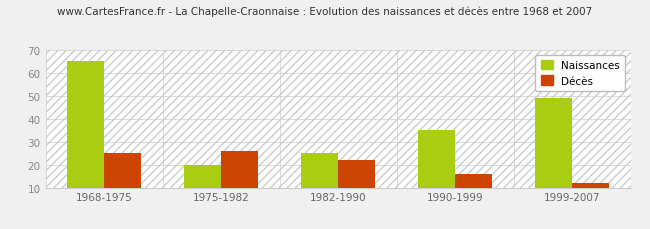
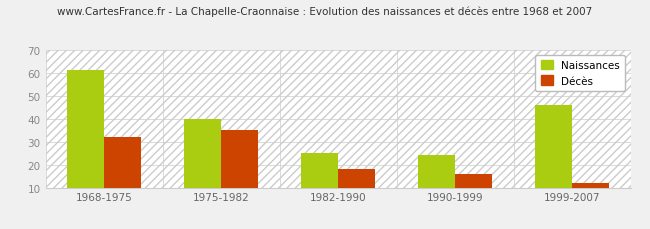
Naissances/1968-1975: 65 -> 61
Décès/1968-1975: 25 -> 32
Naissances/1975-1982: 20 -> 40
Décès/1975-1982: 26 -> 35
Décès/1982-1990: 22 -> 18
Naissances/1990-1999: 35 -> 24
Naissances/1999-2007: 49 -> 46
